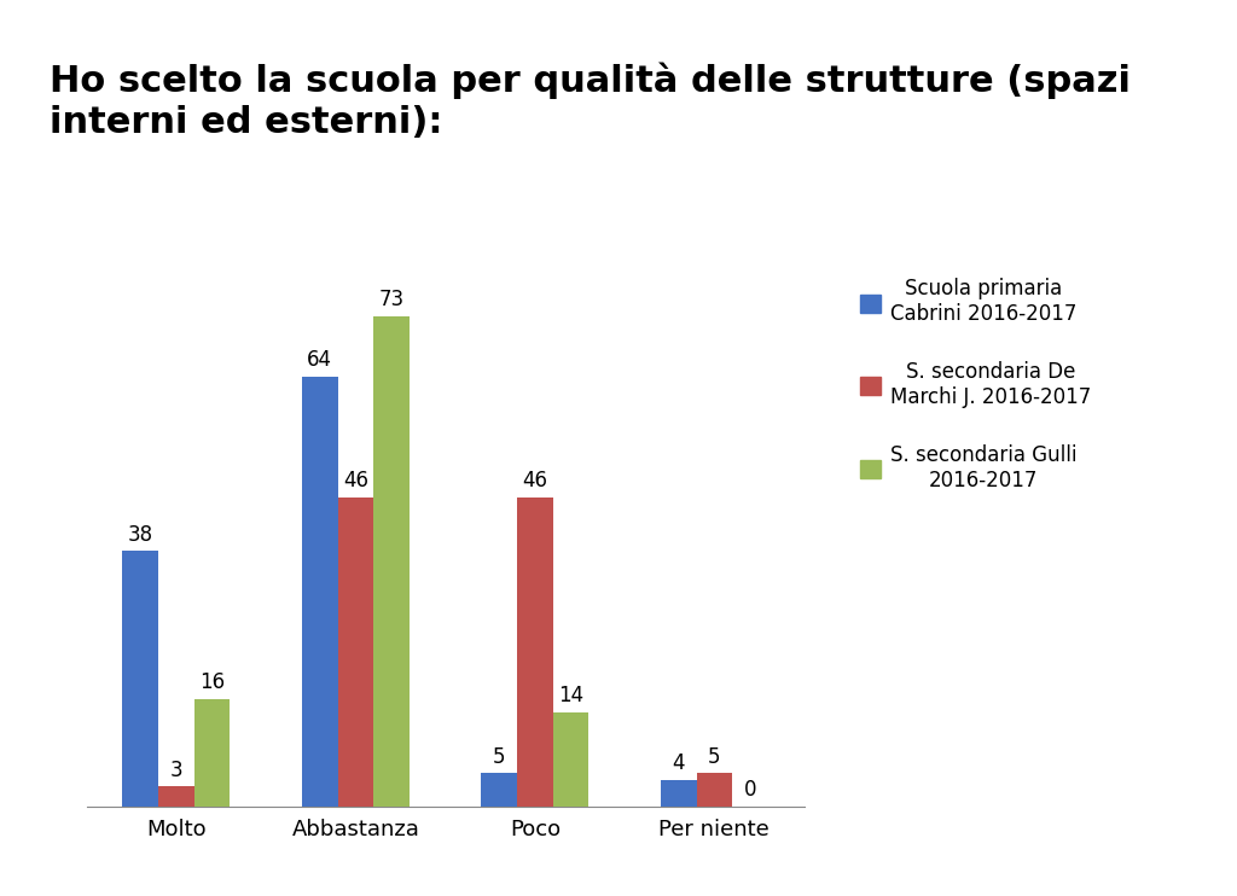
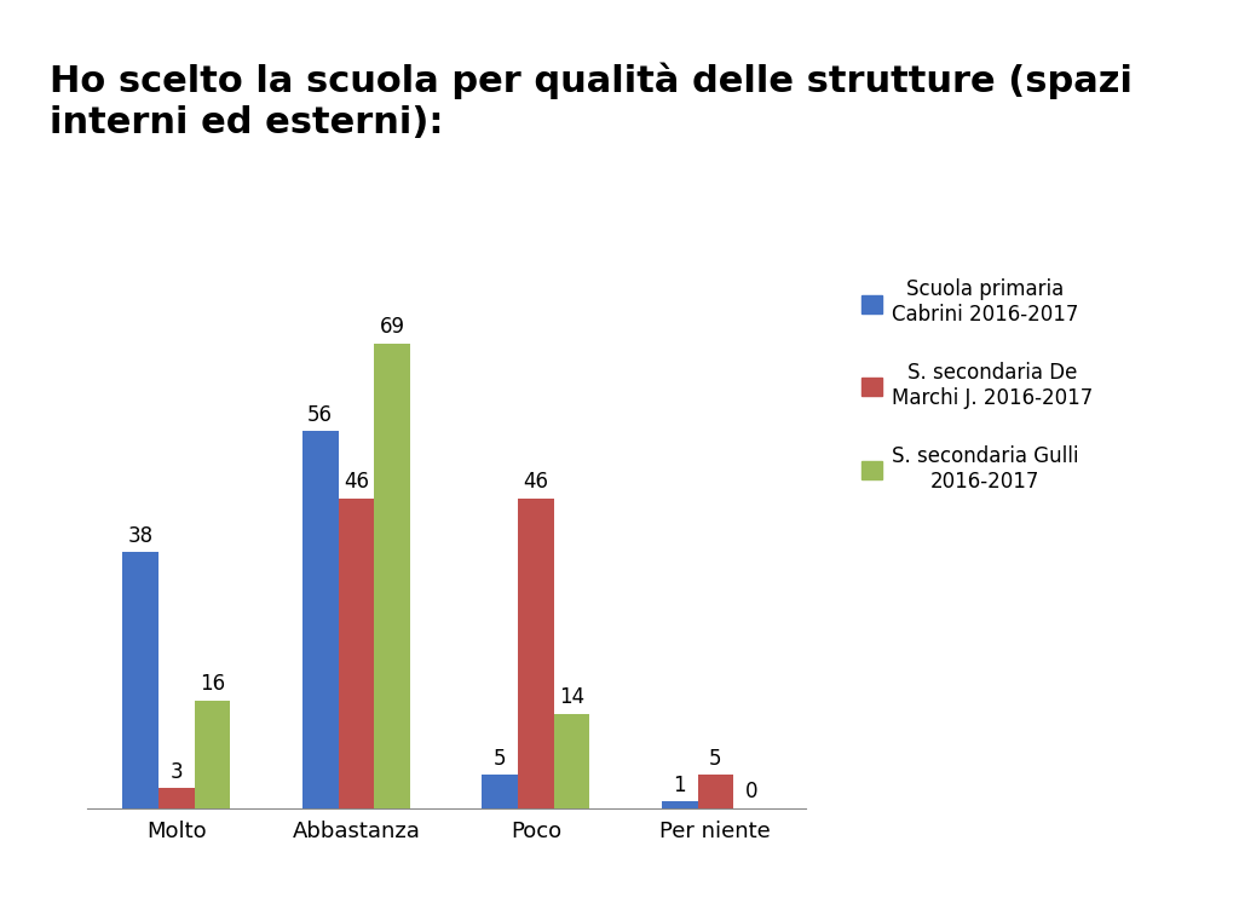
Scuola primaria Cabrini 2016-2017/Abbastanza: 64 -> 56
S. secondaria Gulli 2016-2017/Abbastanza: 73 -> 69
Scuola primaria Cabrini 2016-2017/Per niente: 4 -> 1
